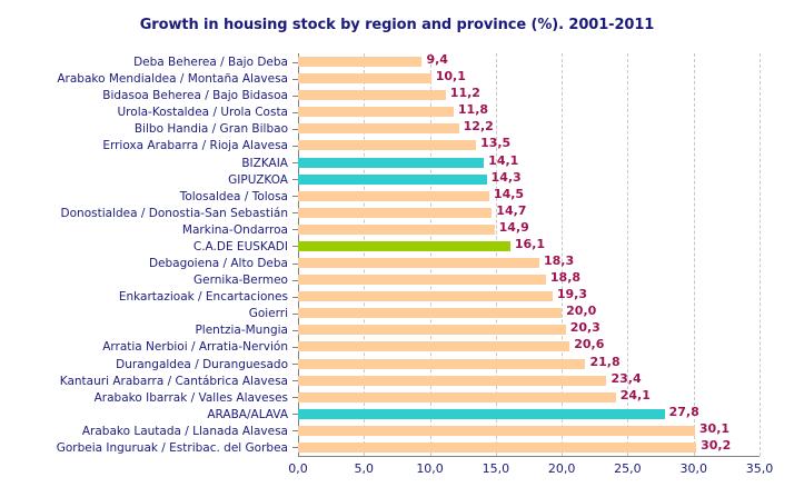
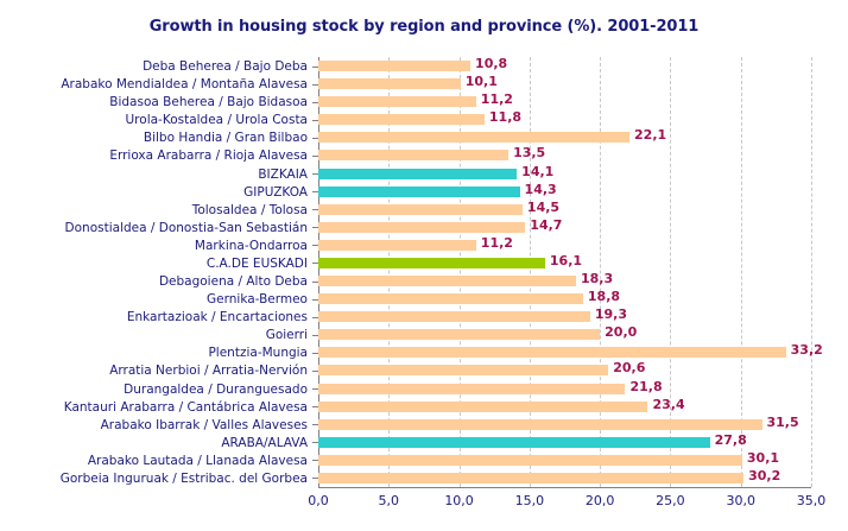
Deba Beherea / Bajo Deba: 9,4 -> 10,8
Bilbo Handia / Gran Bilbao: 12,2 -> 22,1
Markina-Ondarroa: 14,9 -> 11,2
Plentzia-Mungia: 20,3 -> 33,2
Arabako Ibarrak / Valles Alaveses: 24,1 -> 31,5
